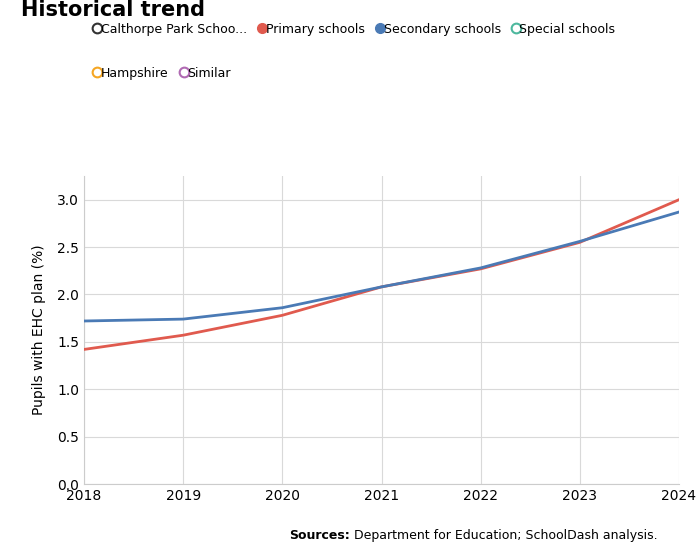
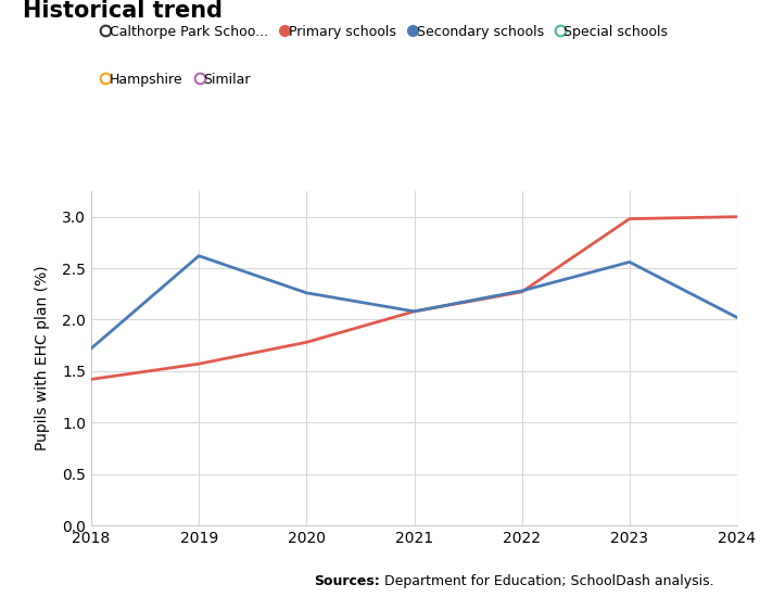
Secondary schools/2019: 1.74 -> 2.62
Secondary schools/2020: 1.86 -> 2.26
Primary schools/2023: 2.55 -> 2.98
Secondary schools/2024: 2.87 -> 2.02
